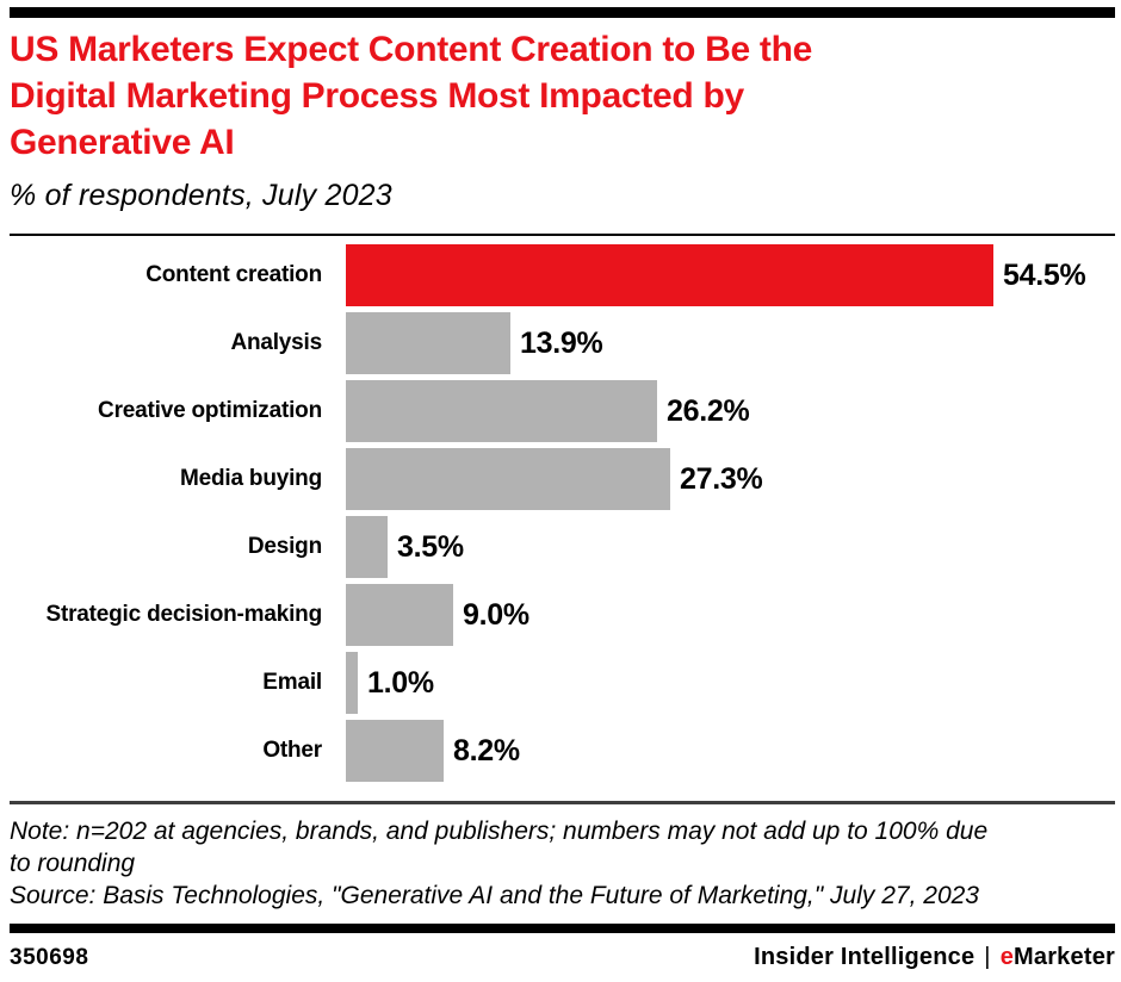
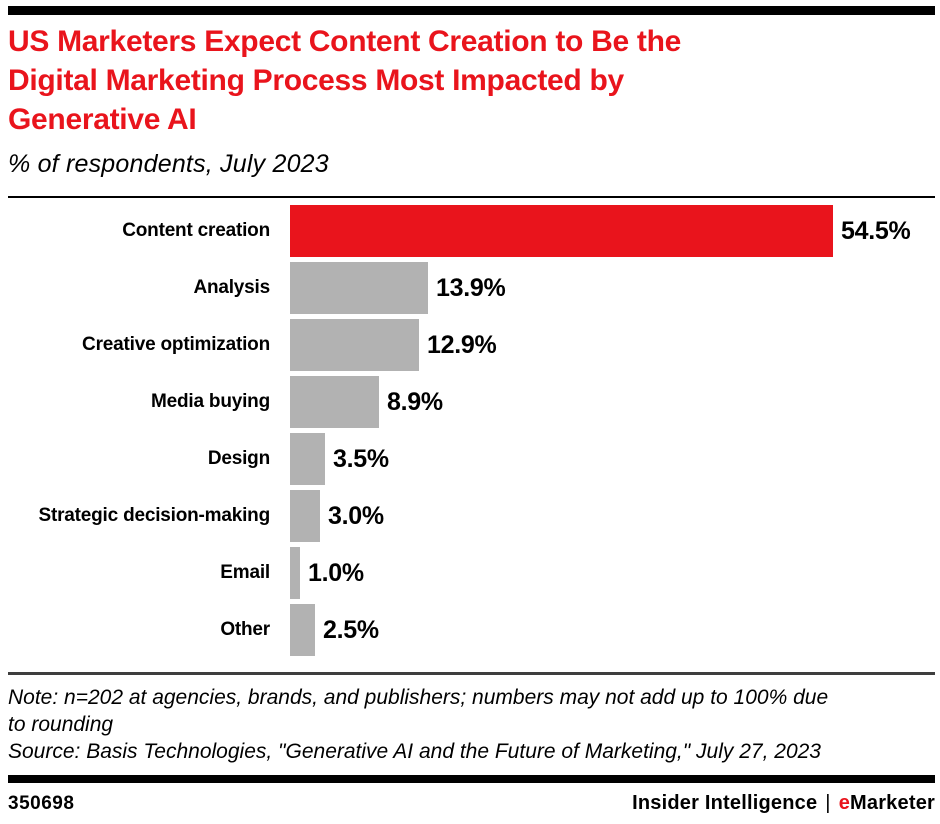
Creative optimization: 26.2% -> 12.9%
Media buying: 27.3% -> 8.9%
Strategic decision-making: 9.0% -> 3.0%
Other: 8.2% -> 2.5%
